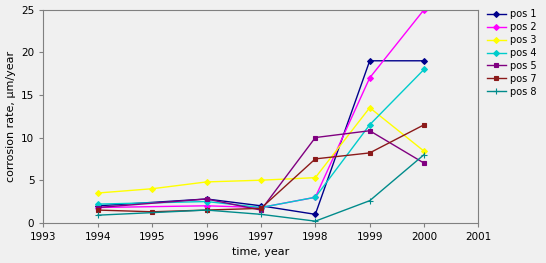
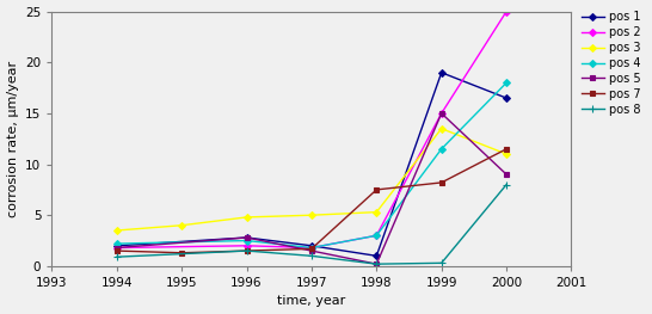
pos 5/1998: 10.0 -> 0.2
pos 2/1999: 17.0 -> 15.0
pos 5/1999: 10.8 -> 15.0
pos 8/1999: 2.6 -> 0.3
pos 1/2000: 19.0 -> 16.5
pos 3/2000: 8.4 -> 11.0
pos 5/2000: 7.0 -> 9.0
